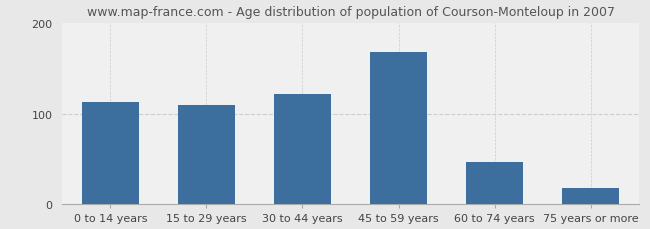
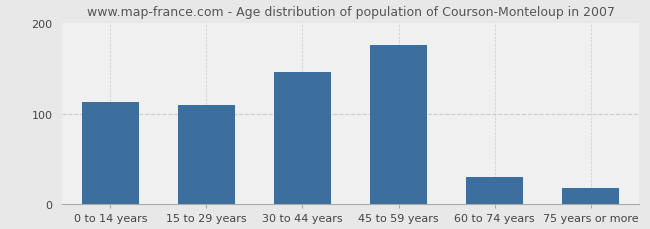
30 to 44 years: 122 -> 146
45 to 59 years: 168 -> 176
60 to 74 years: 47 -> 30
